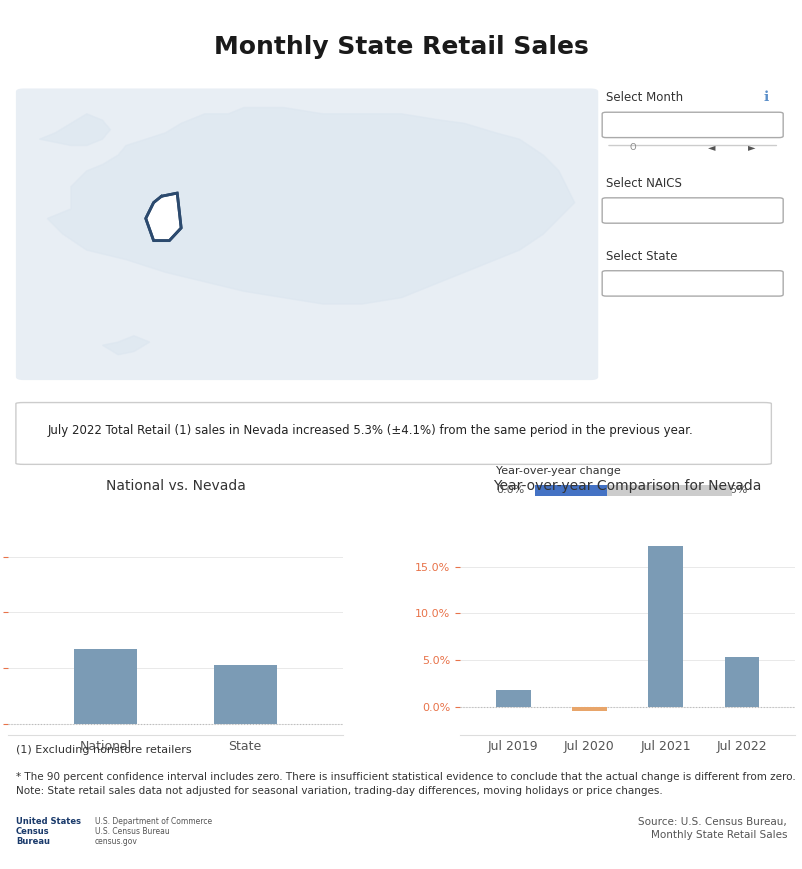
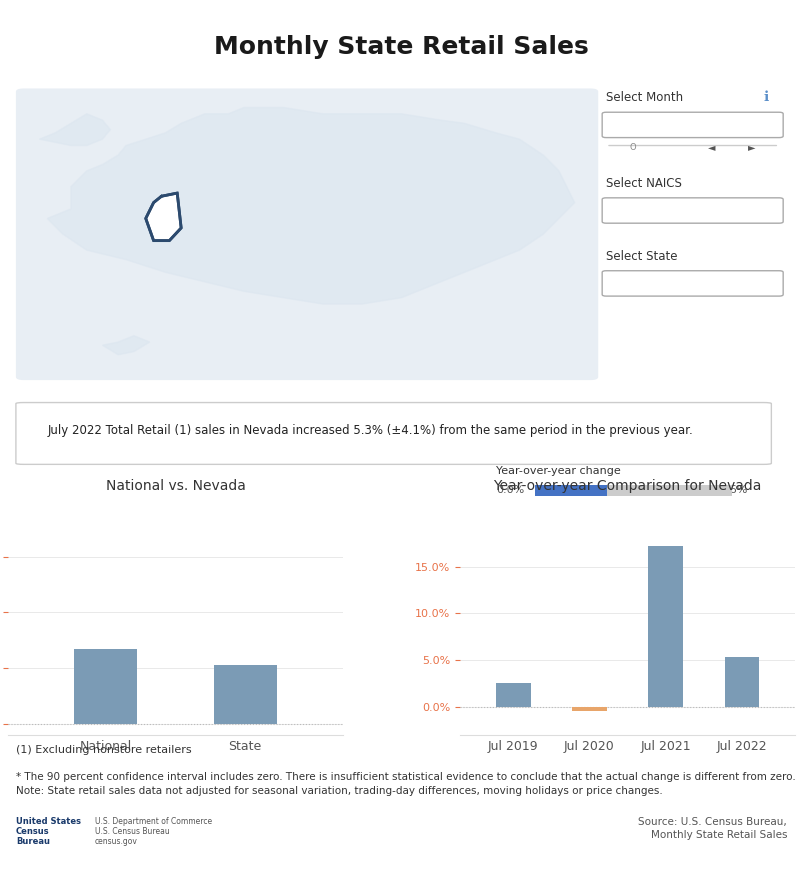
Year-over-year Comparison for Nevada/Jul 2019: 1.8% -> 2.6%
